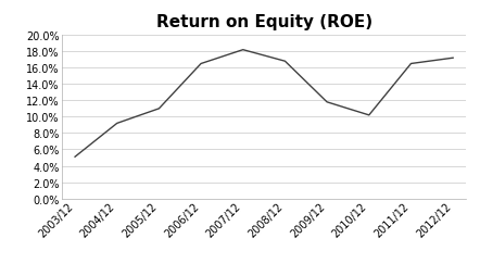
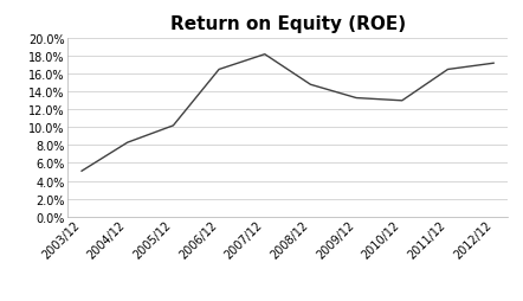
2004/12: 9.2% -> 8.3%
2005/12: 11.0% -> 10.2%
2008/12: 16.8% -> 14.8%
2009/12: 11.8% -> 13.3%
2010/12: 10.2% -> 13.0%
